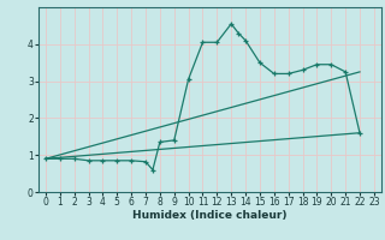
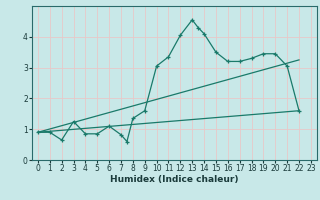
2: 0.90 -> 0.65
3: 0.85 -> 1.25
6: 0.85 -> 1.10
9: 1.40 -> 1.60
11: 4.05 -> 3.35
21: 3.25 -> 3.05
